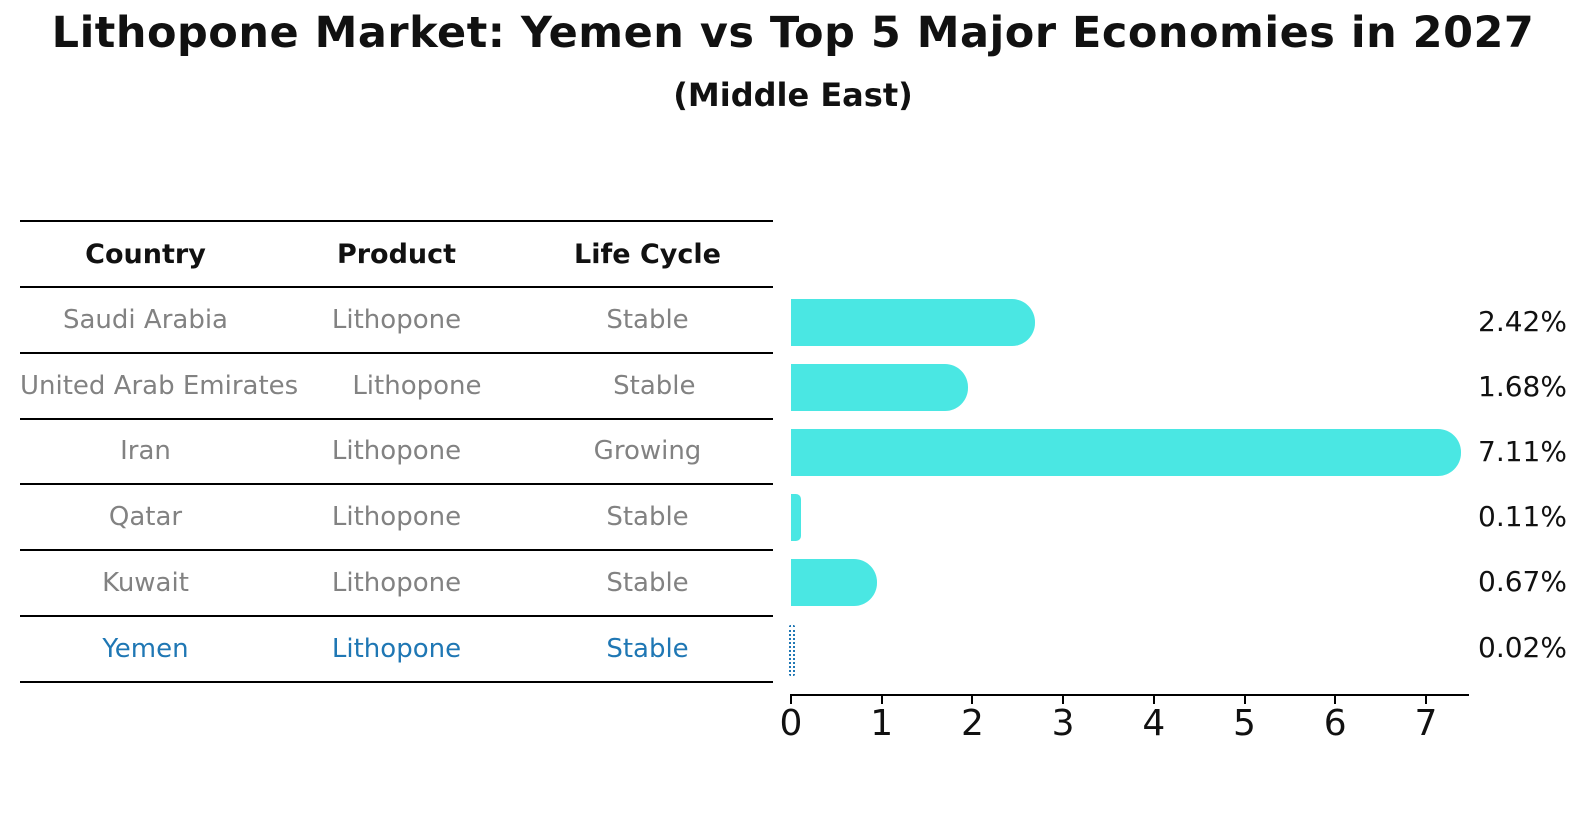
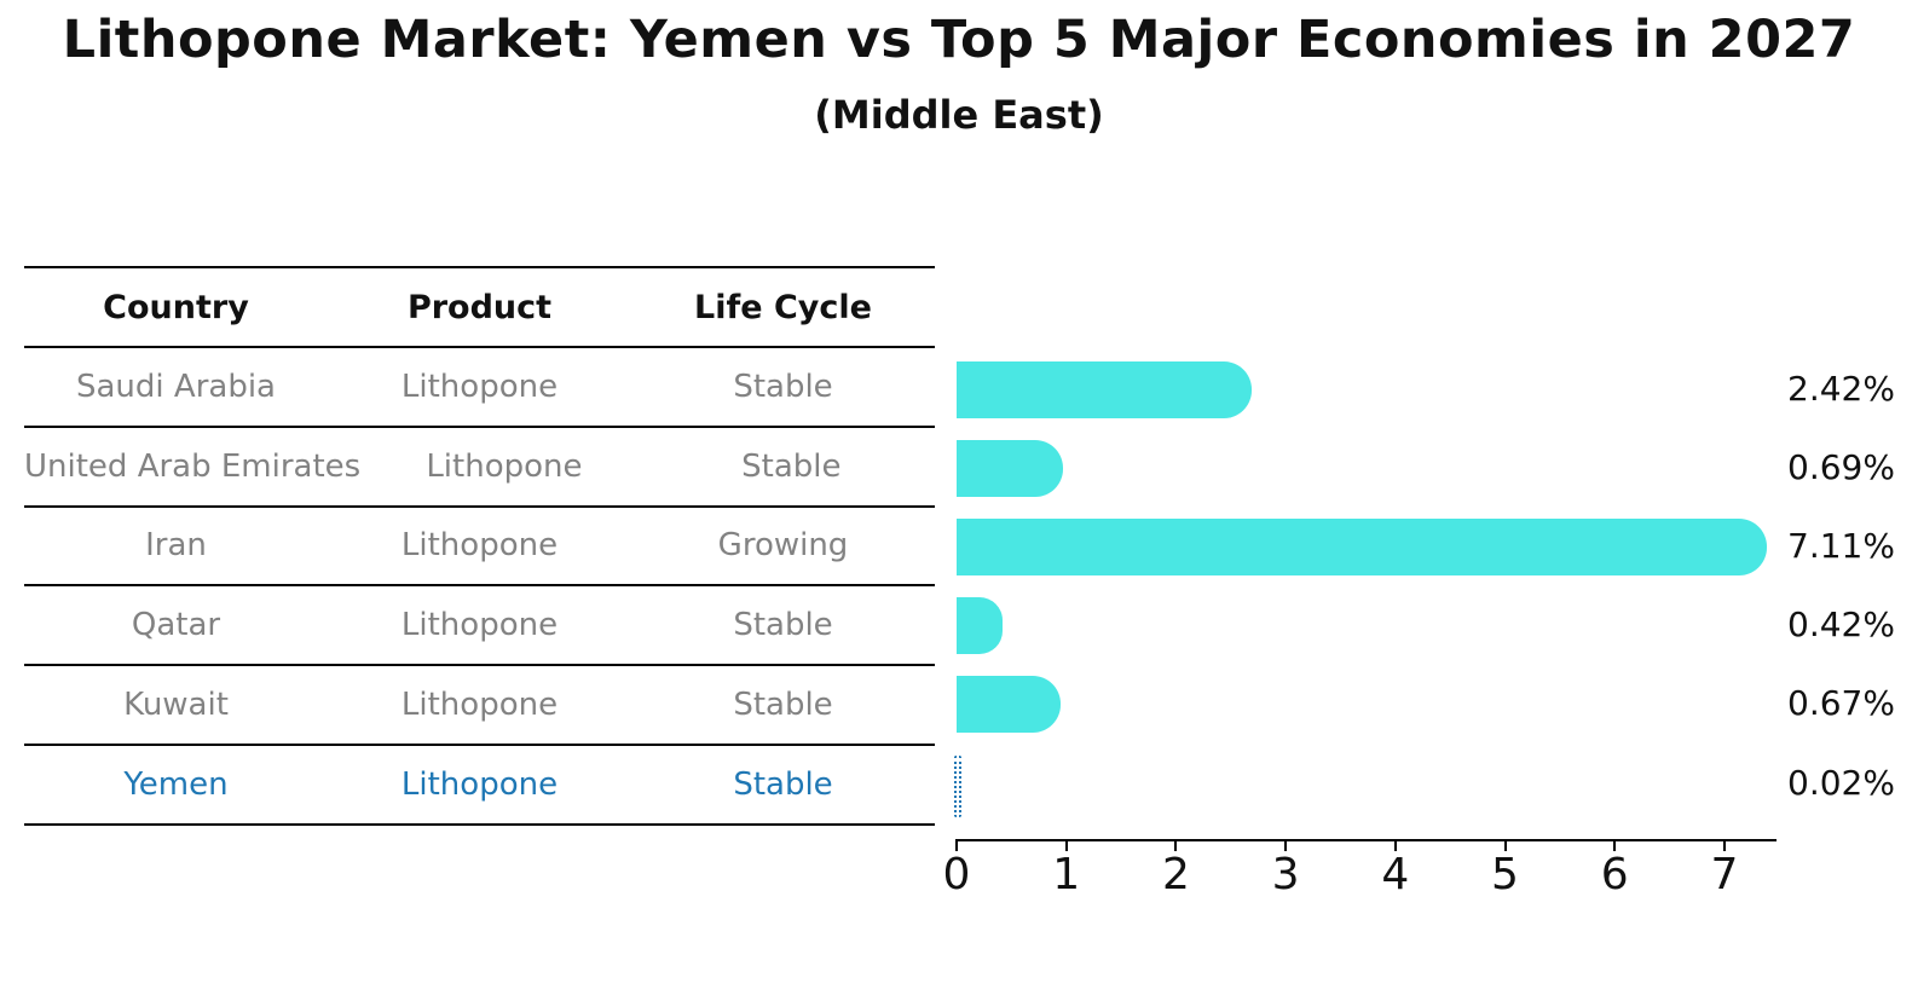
United Arab Emirates: 1.68% -> 0.69%
Qatar: 0.11% -> 0.42%
